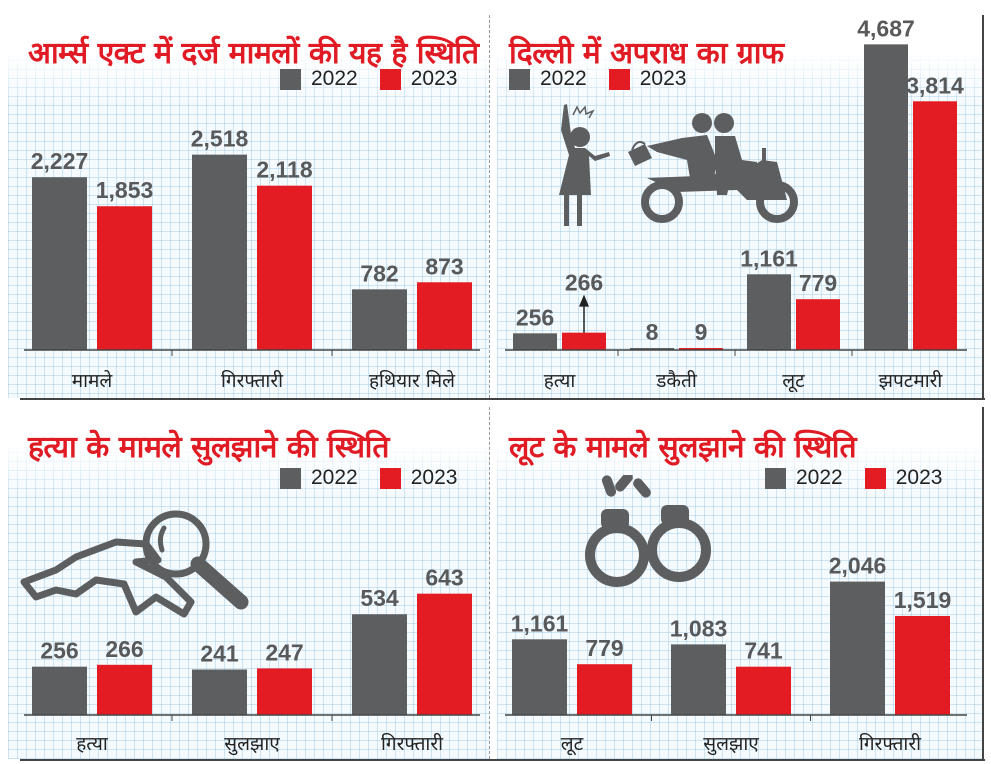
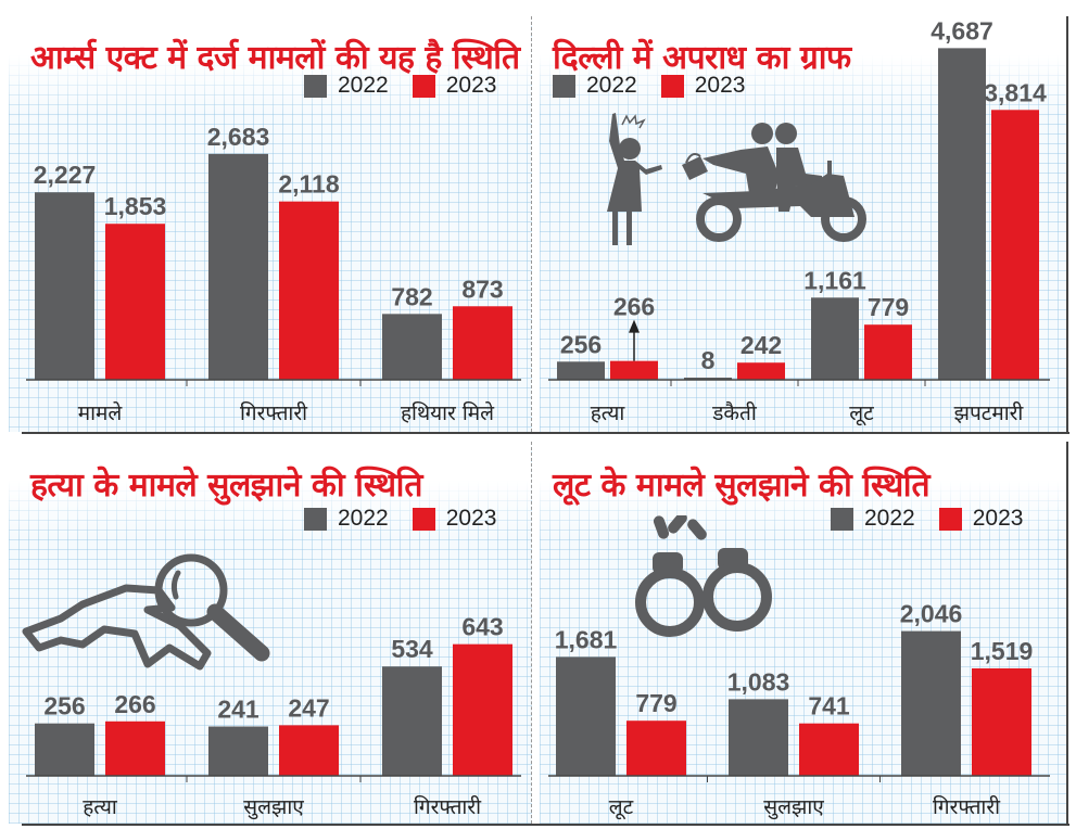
आर्म्स एक्ट में दर्ज मामलों की यह है स्थिति/2022/गिरफ्तारी: 2,518 -> 2,683
दिल्ली में अपराध का ग्राफ/2023/डकैती: 9 -> 242
लूट के मामले सुलझाने की स्थिति/2022/लूट: 1,161 -> 1,681
